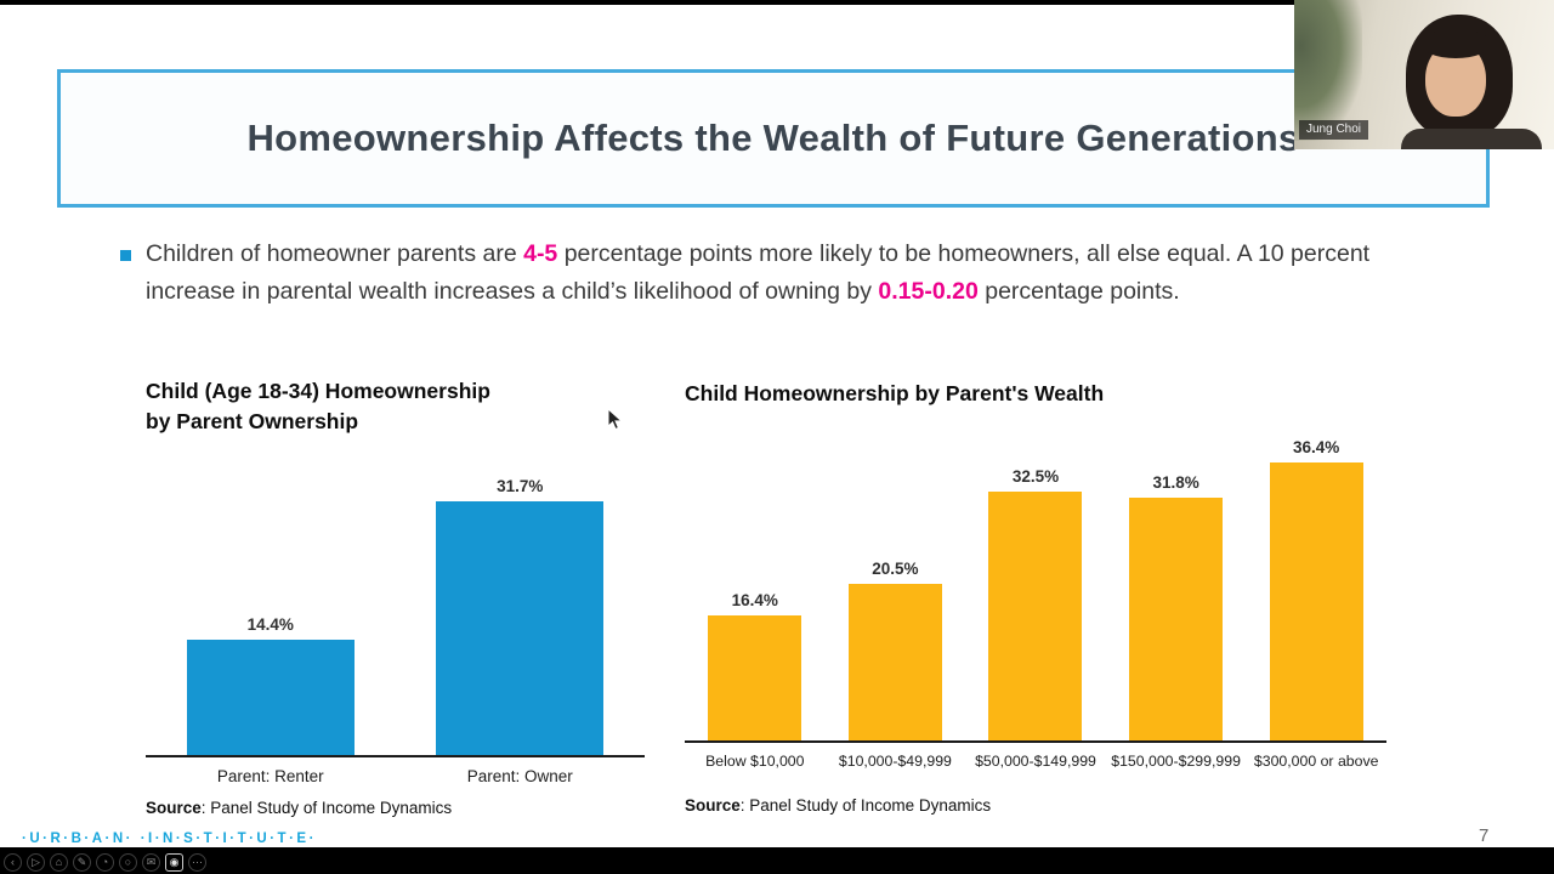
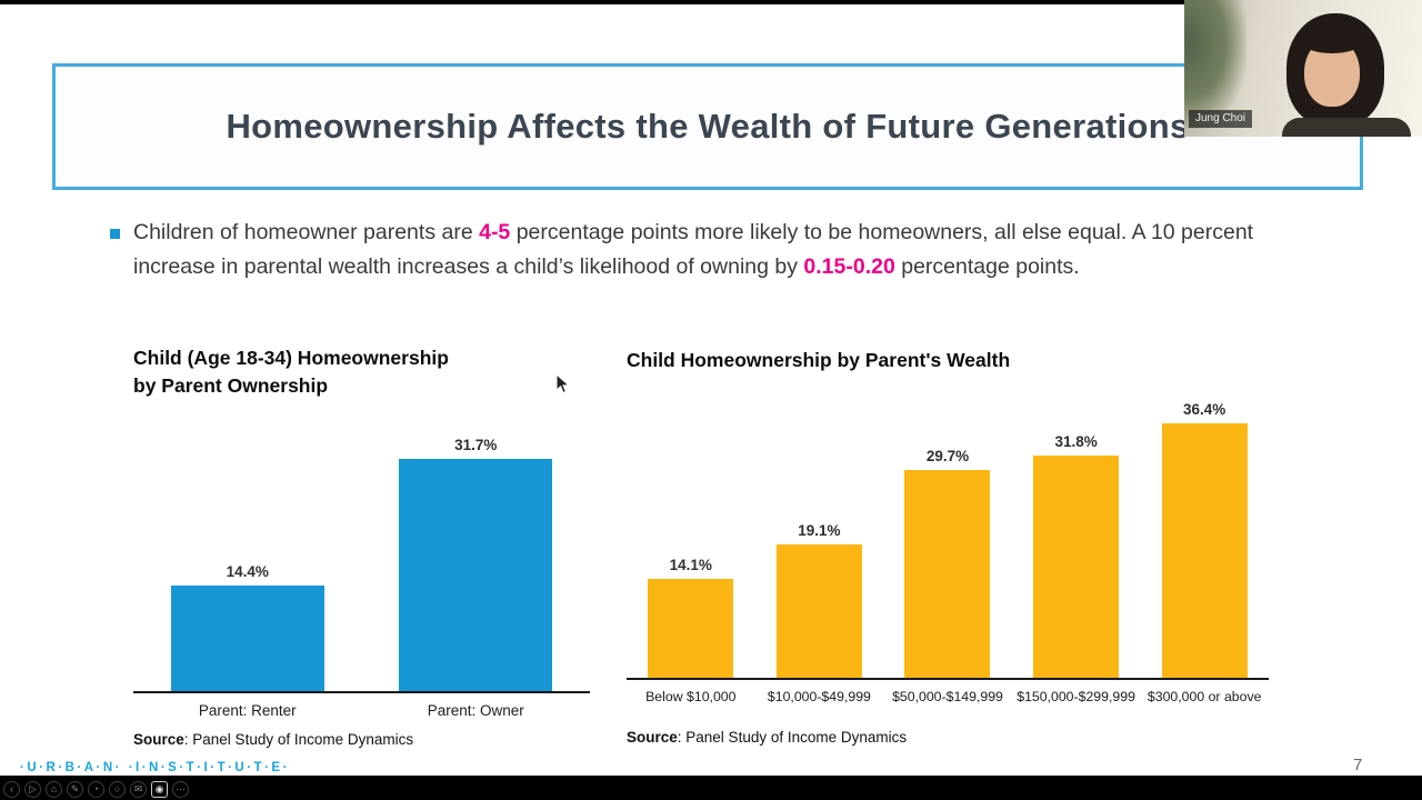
Child Homeownership by Parent's Wealth/Below $10,000: 16.4% -> 14.1%
Child Homeownership by Parent's Wealth/$10,000-$49,999: 20.5% -> 19.1%
Child Homeownership by Parent's Wealth/$50,000-$149,999: 32.5% -> 29.7%
